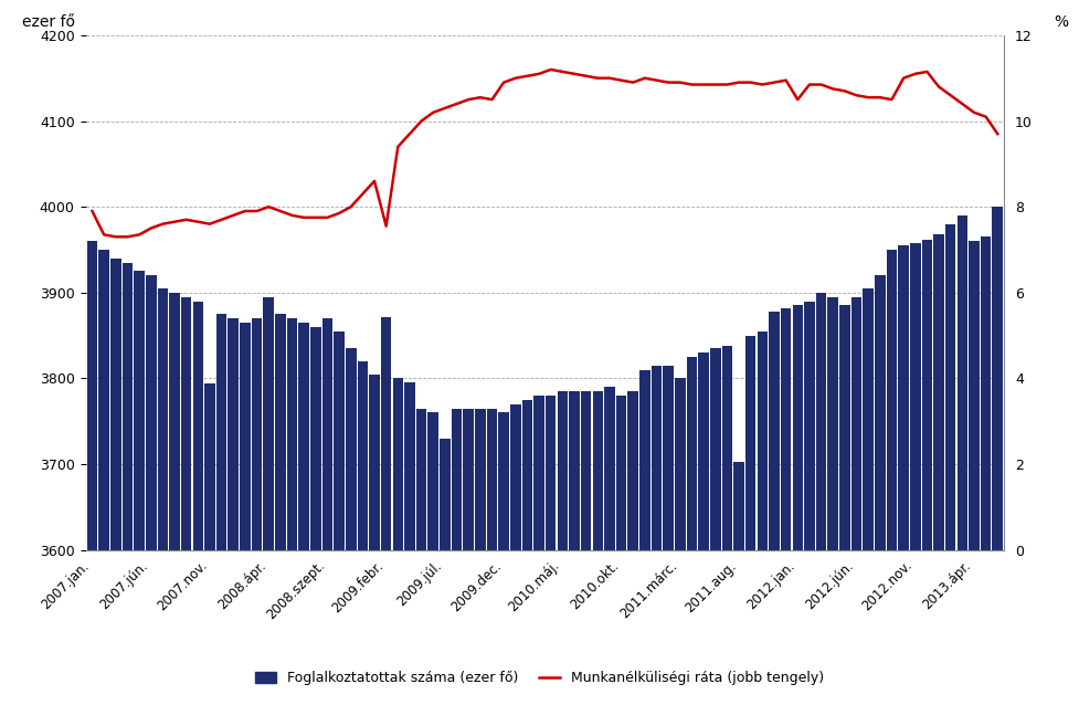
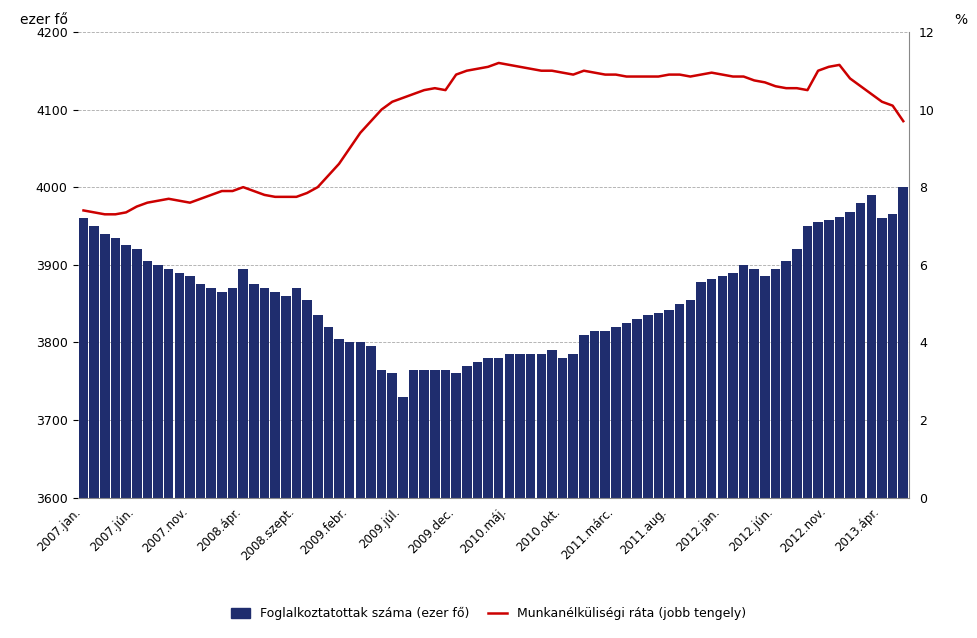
Munkanélküliségi ráta (jobb tengely)/2007.jan.: 7.90 -> 7.40
Foglalkoztatottak száma (ezer fő)/2007.nov.: 3794 -> 3885
Foglalkoztatottak száma (ezer fő)/2009.febr.: 3872 -> 3800
Munkanélküliségi ráta (jobb tengely)/2009.febr.: 7.55 -> 9.00
Foglalkoztatottak száma (ezer fő)/2011.márc.: 3800 -> 3820
Foglalkoztatottak száma (ezer fő)/2011.aug.: 3702 -> 3842
Munkanélküliségi ráta (jobb tengely)/2012.jan.: 10.50 -> 10.90
